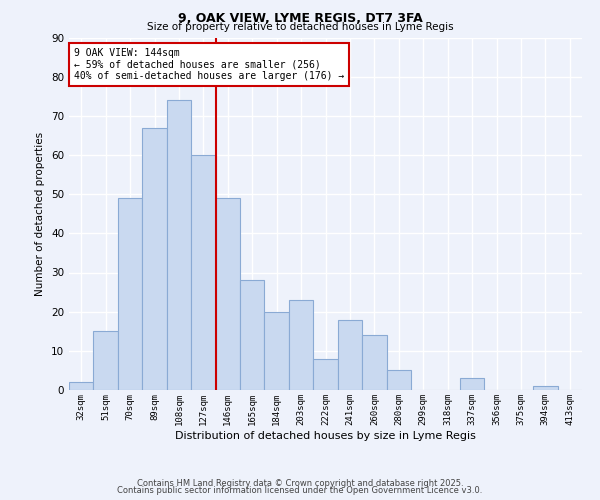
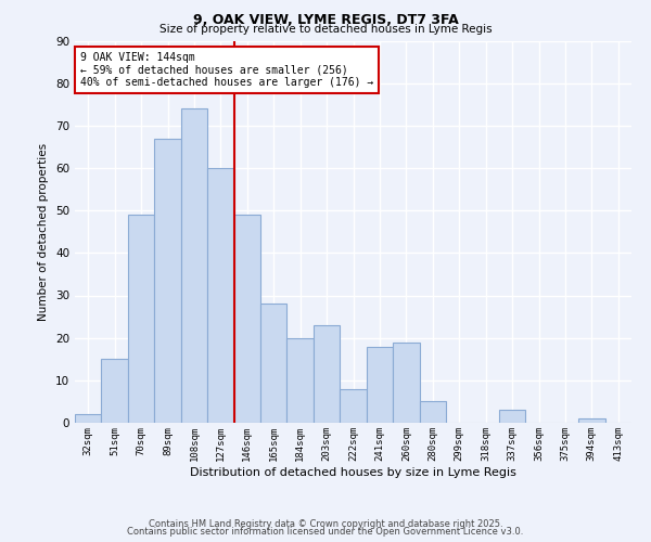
260sqm: 14 -> 19
